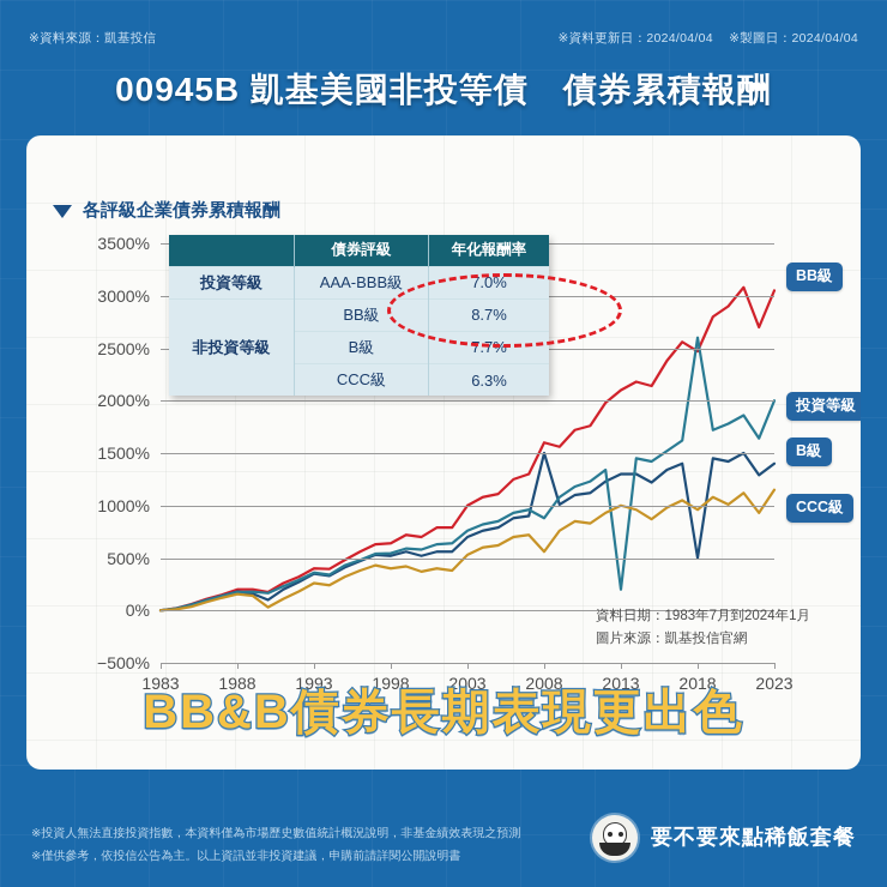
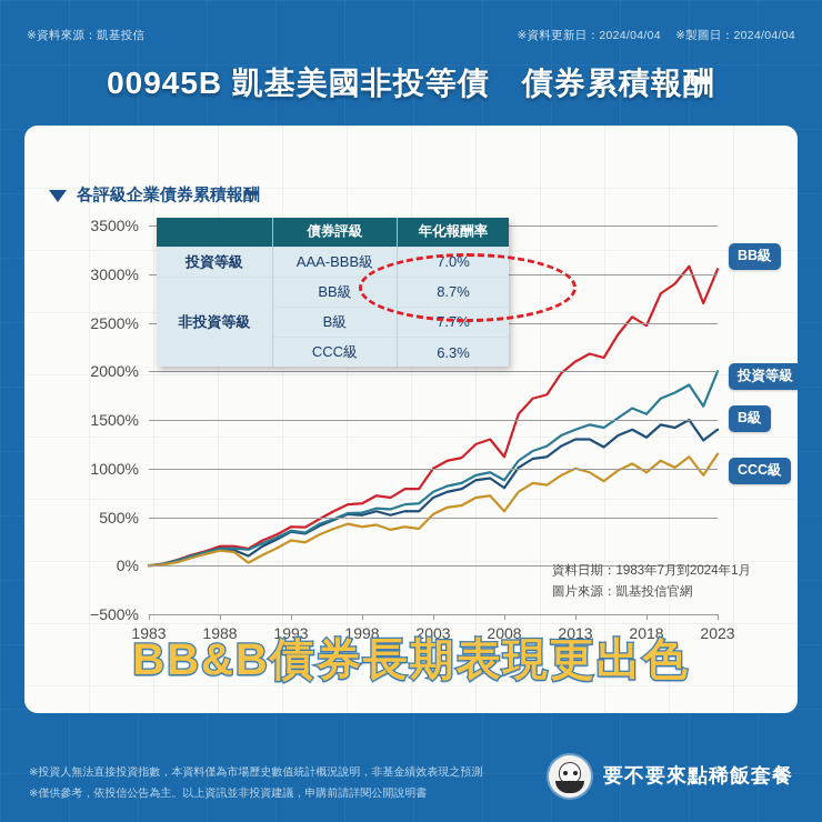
BB級/2008: 1600% -> 1100%
B級/2008: 1500% -> 800%
投資等級/2013: 200% -> 1400%
B級/2018: 500% -> 1300%
投資等級/2018: 2600% -> 1600%
